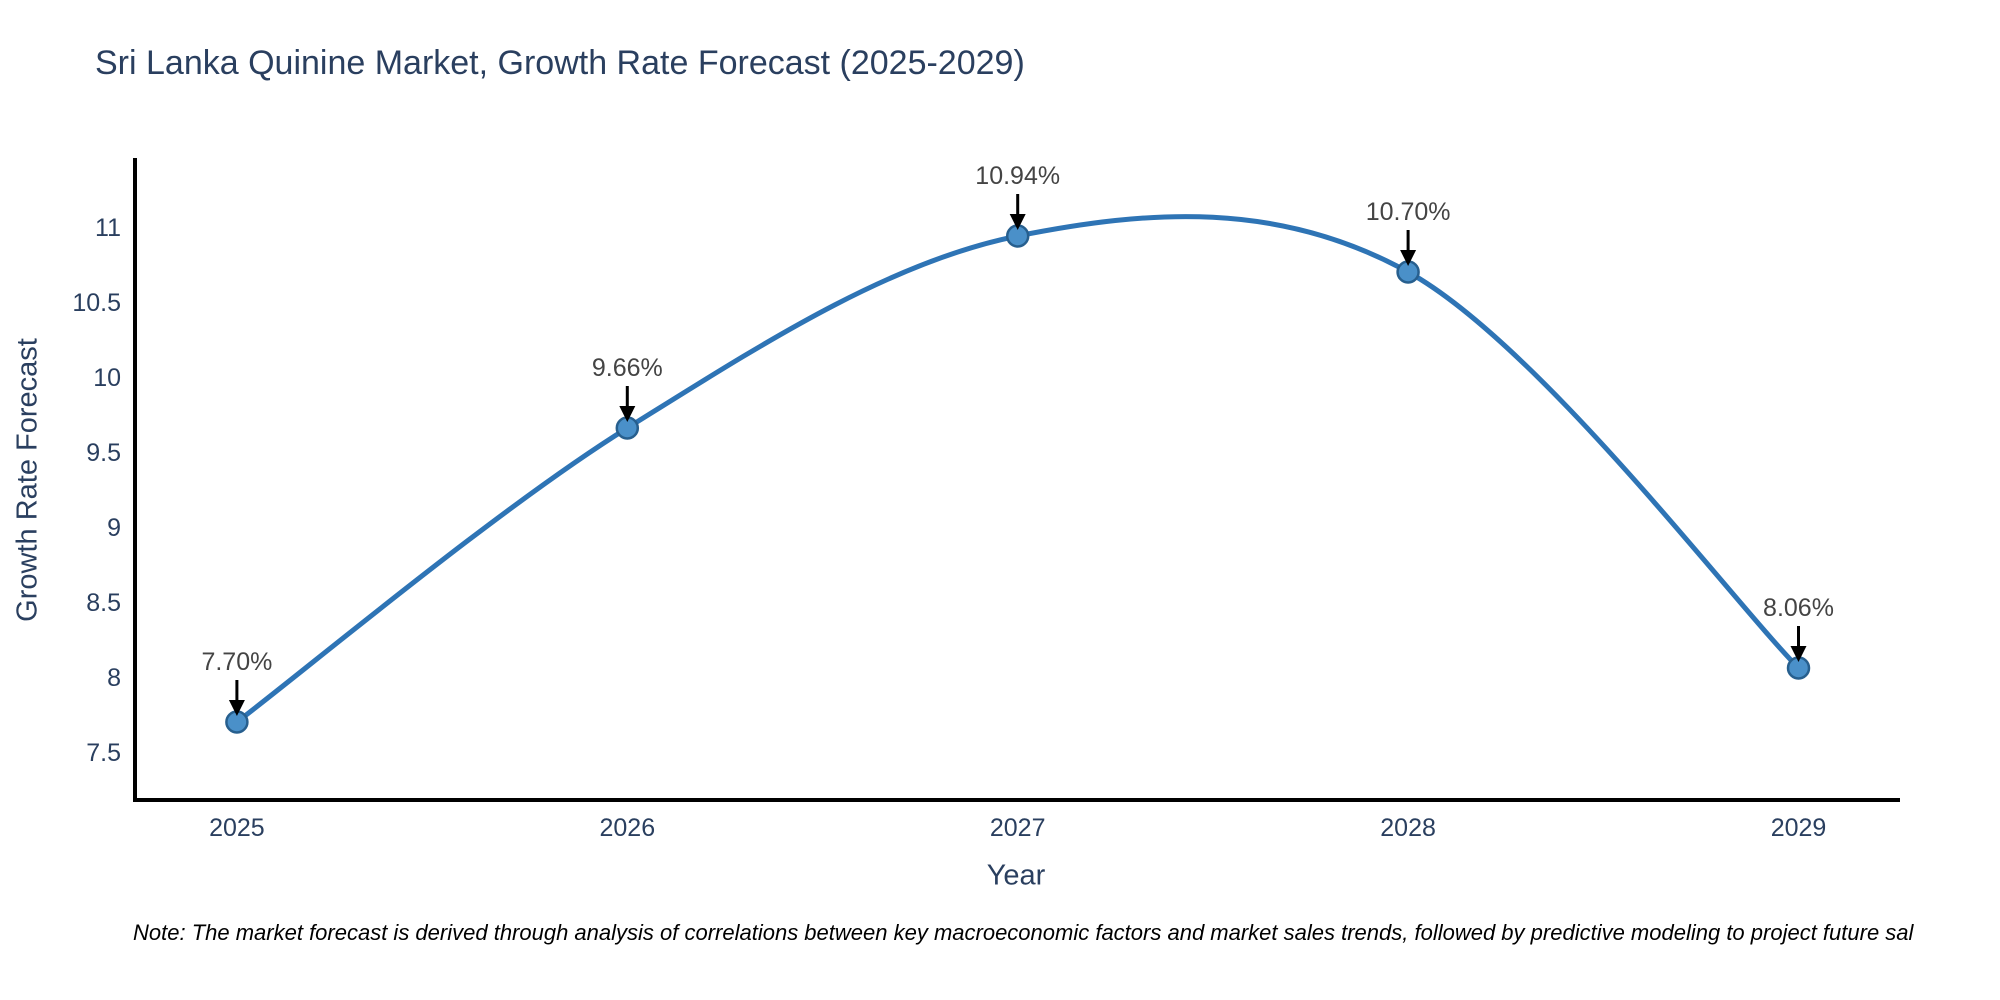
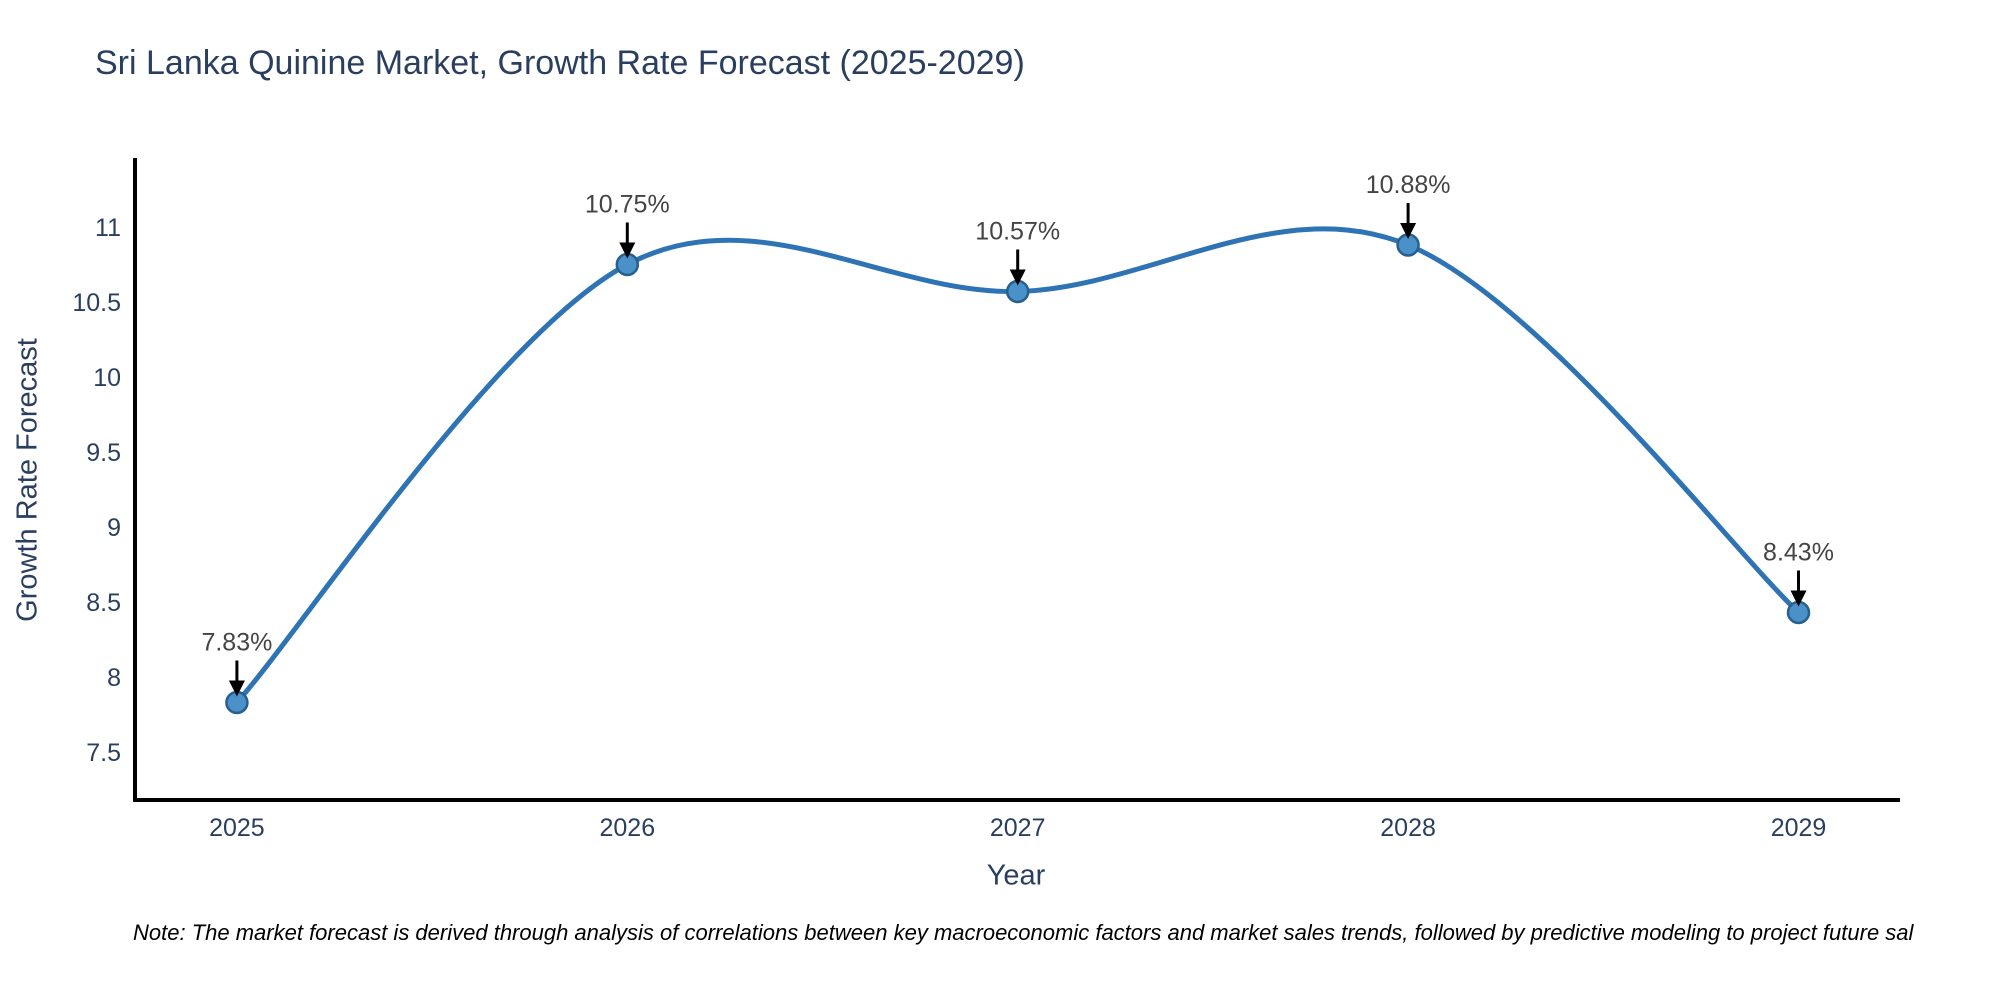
2025: 7.70% -> 7.83%
2026: 9.66% -> 10.75%
2027: 10.94% -> 10.57%
2028: 10.70% -> 10.88%
2029: 8.06% -> 8.43%
